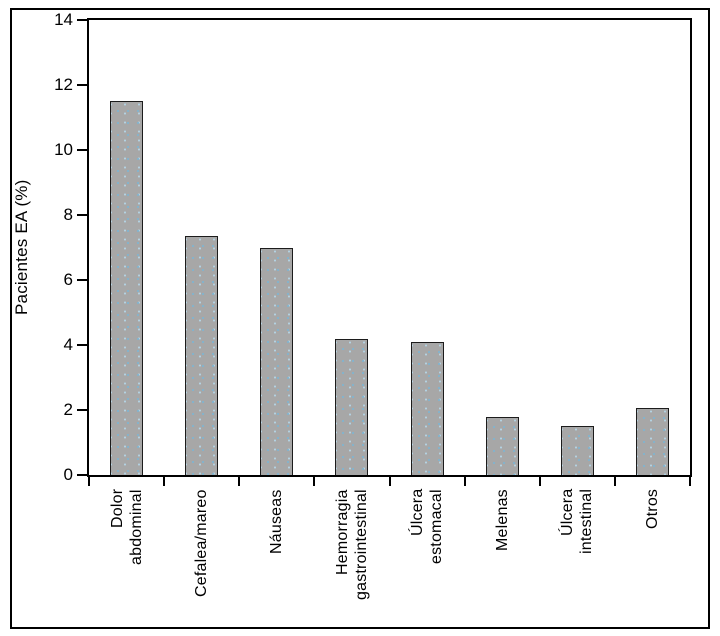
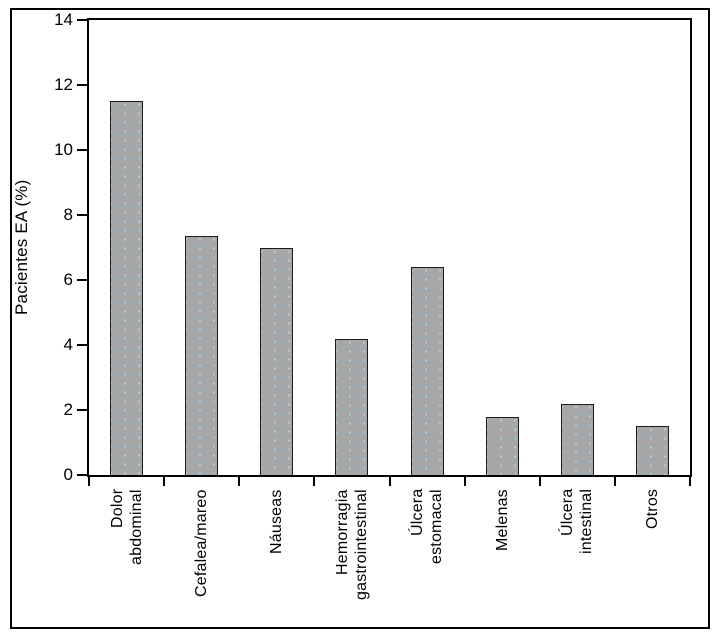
Úlcera estomacal: 4.1 -> 6.4
Úlcera intestinal: 1.5 -> 2.2
Otros: 2.0 -> 1.5
